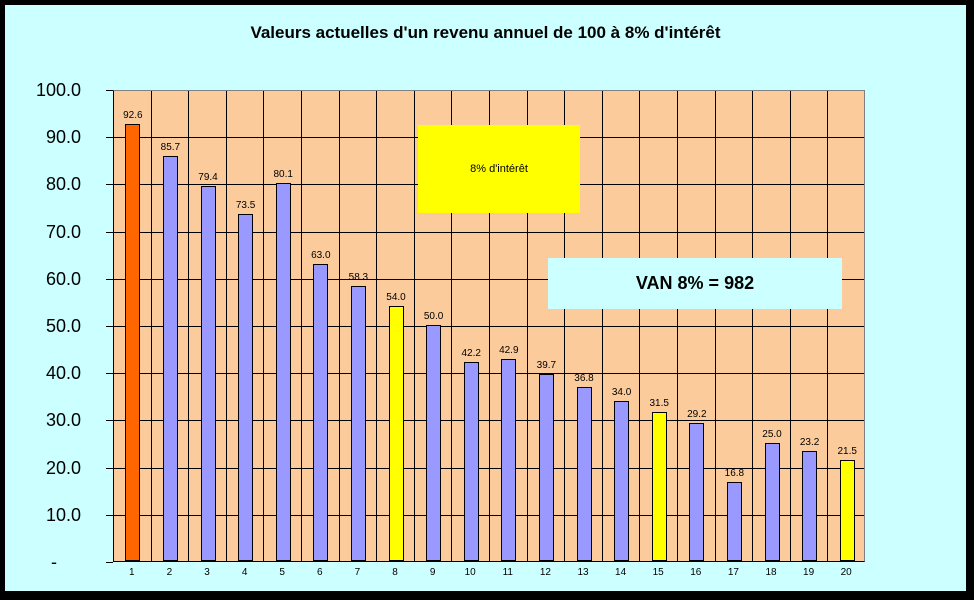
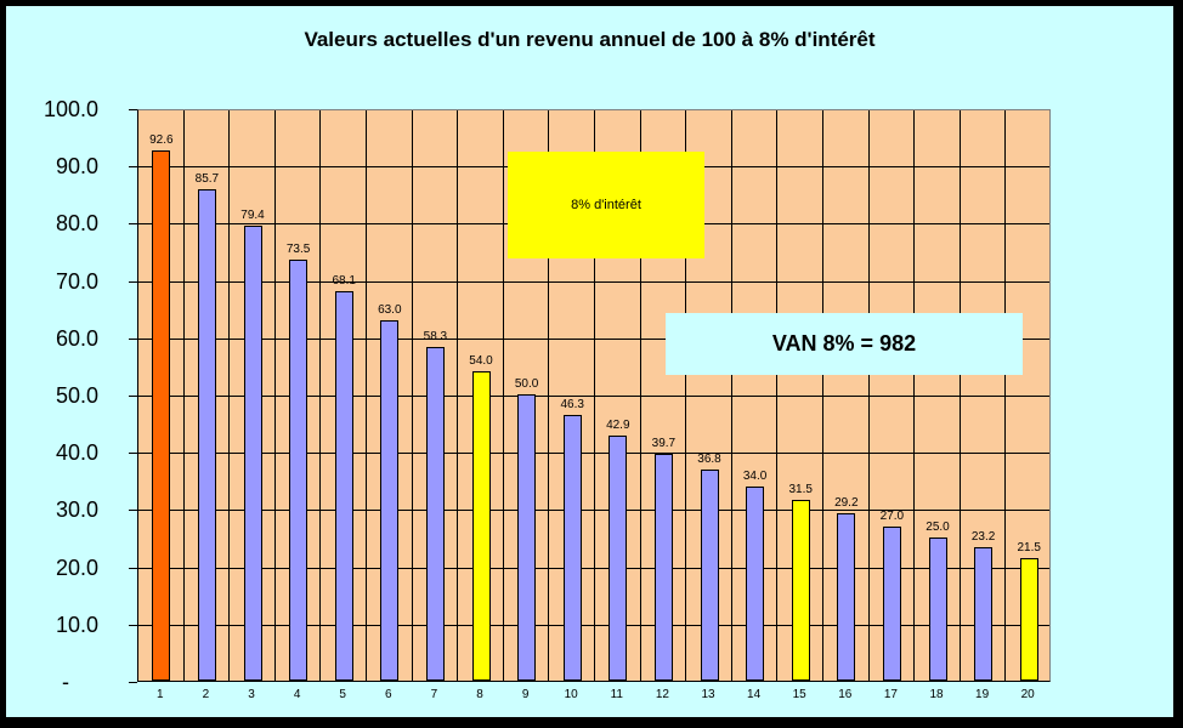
5: 80.1 -> 68.1
10: 42.2 -> 46.3
17: 16.8 -> 27.0
